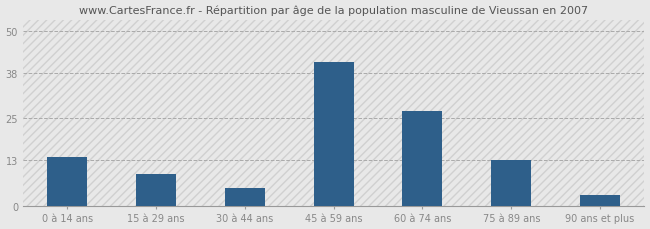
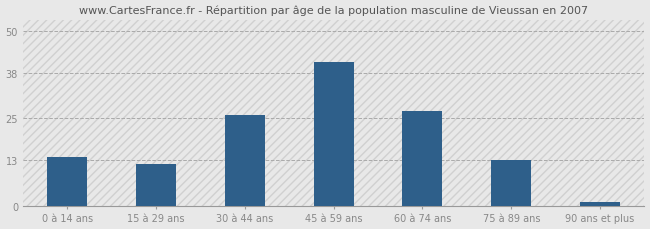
15 à 29 ans: 9 -> 12
30 à 44 ans: 5 -> 26
90 ans et plus: 3 -> 1
